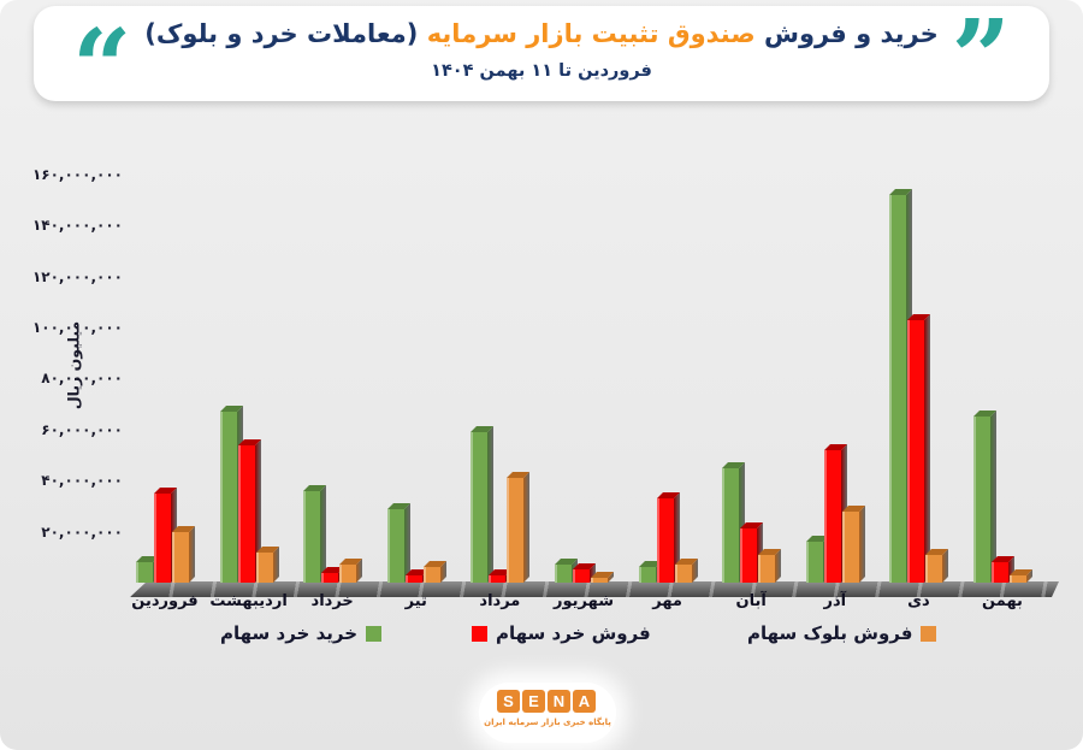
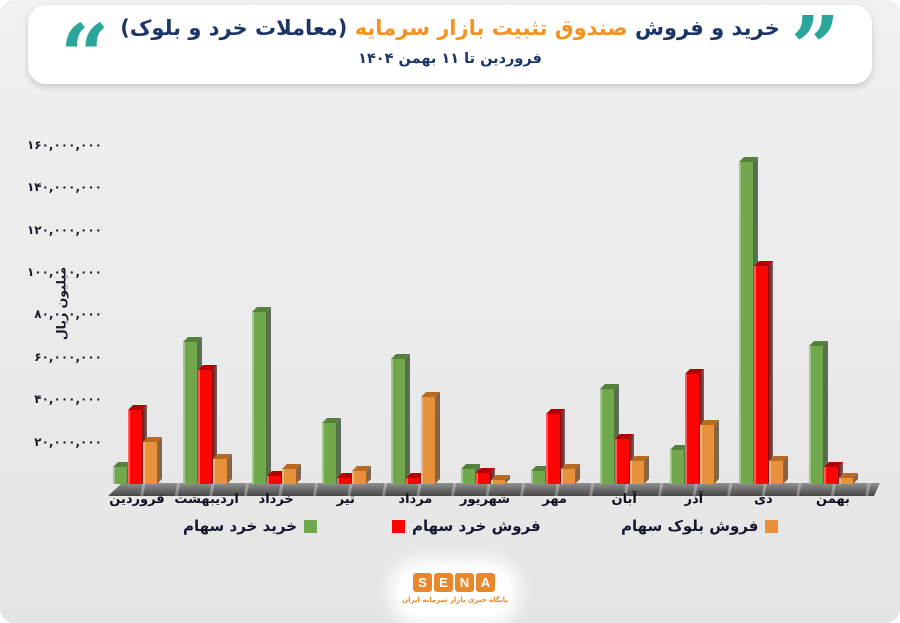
خرید خرد سهام/خرداد: 36000000 -> 81000000
